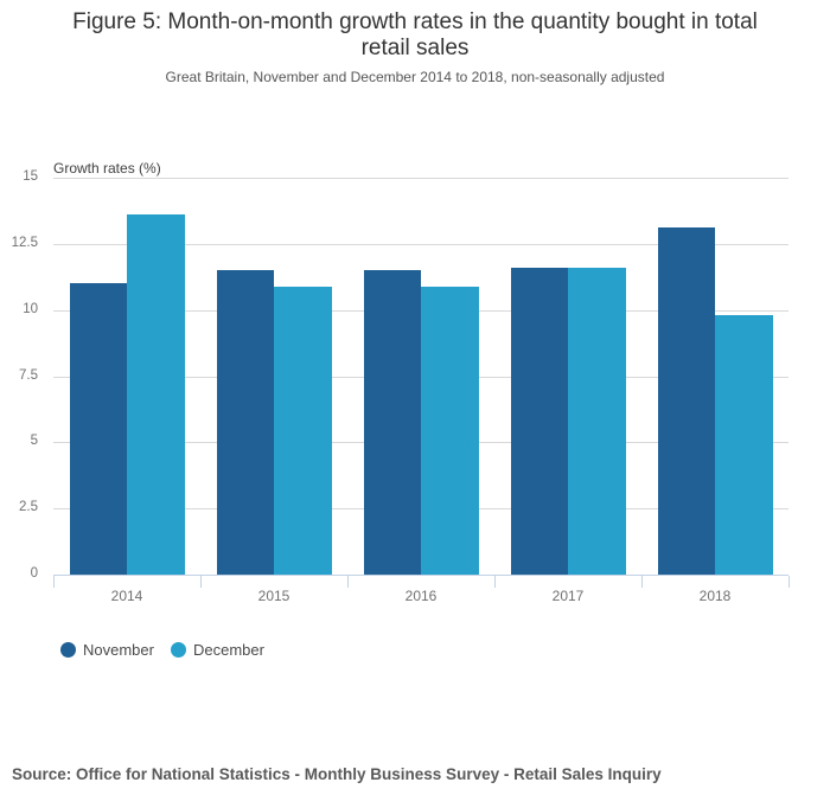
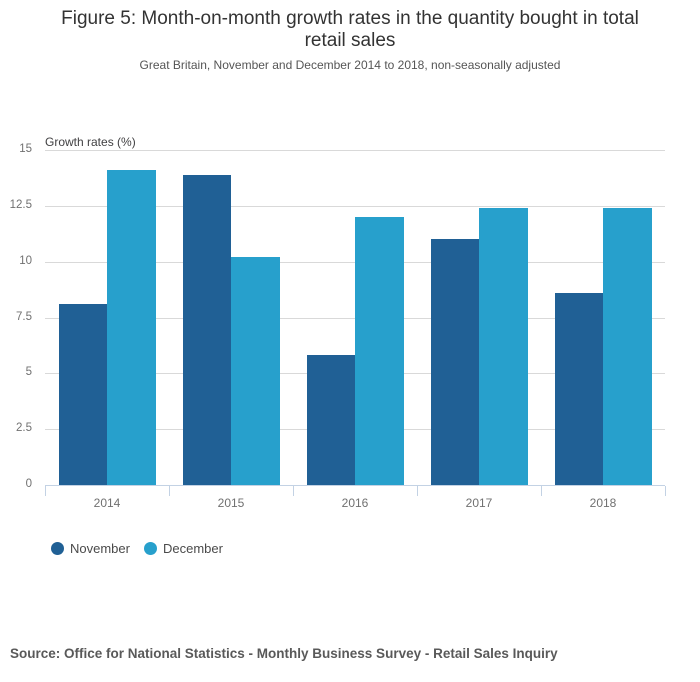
November/2014: 11.0 -> 8.1
December/2014: 13.6 -> 14.1
November/2015: 11.5 -> 13.9
December/2015: 10.9 -> 10.2
November/2016: 11.5 -> 5.8
December/2016: 10.9 -> 12.0
November/2017: 11.6 -> 11.0
December/2017: 11.6 -> 12.4
November/2018: 13.1 -> 8.6
December/2018: 9.8 -> 12.4
